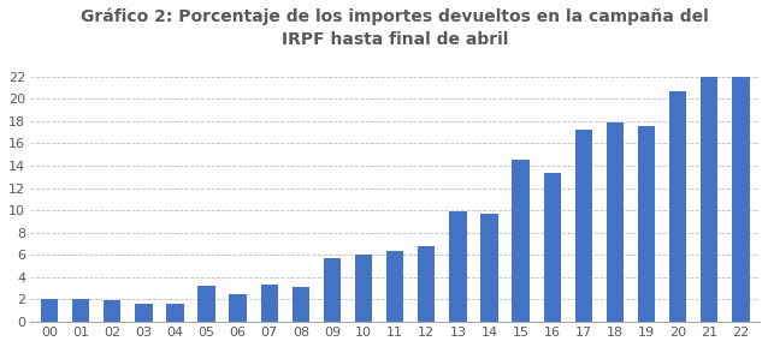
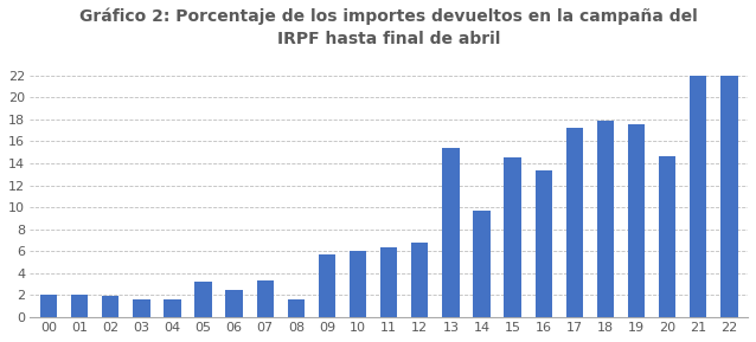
08: 3.1 -> 1.6
13: 9.9 -> 15.4
20: 20.7 -> 14.6
